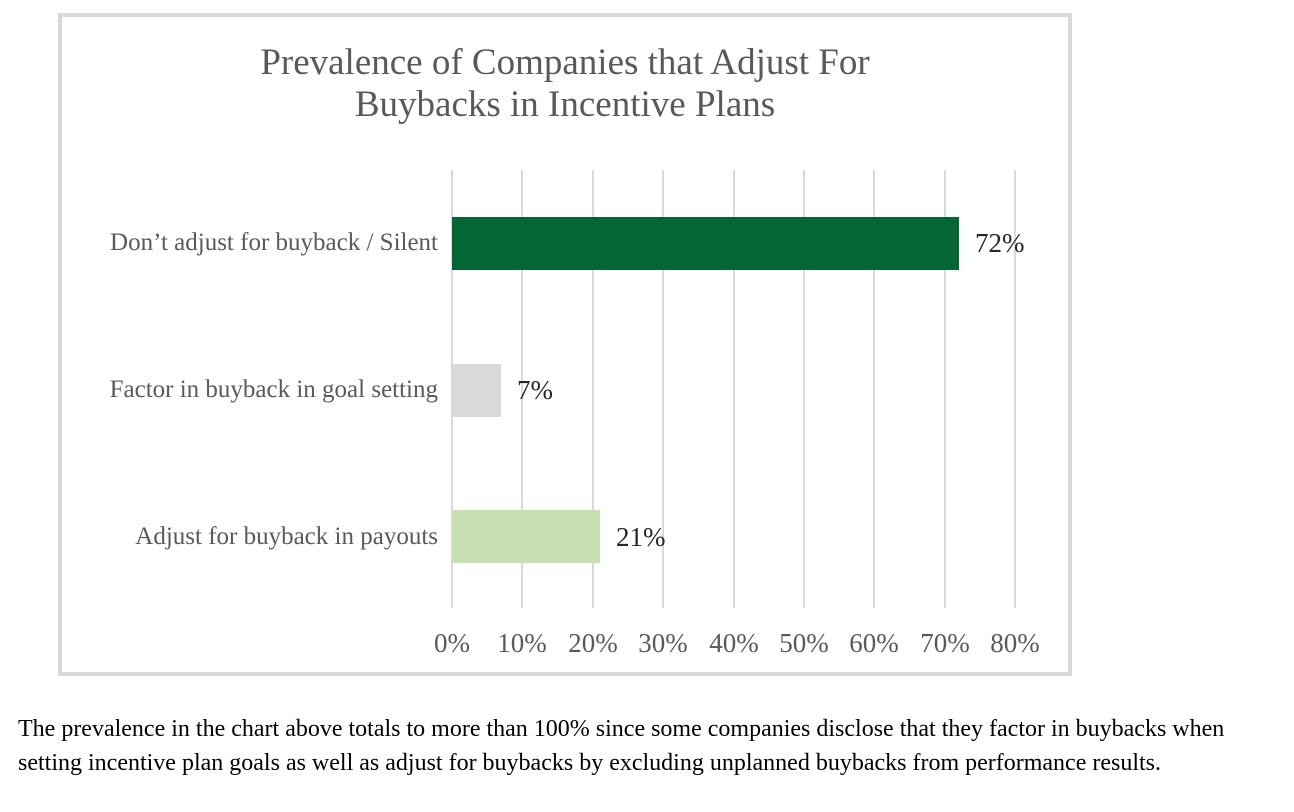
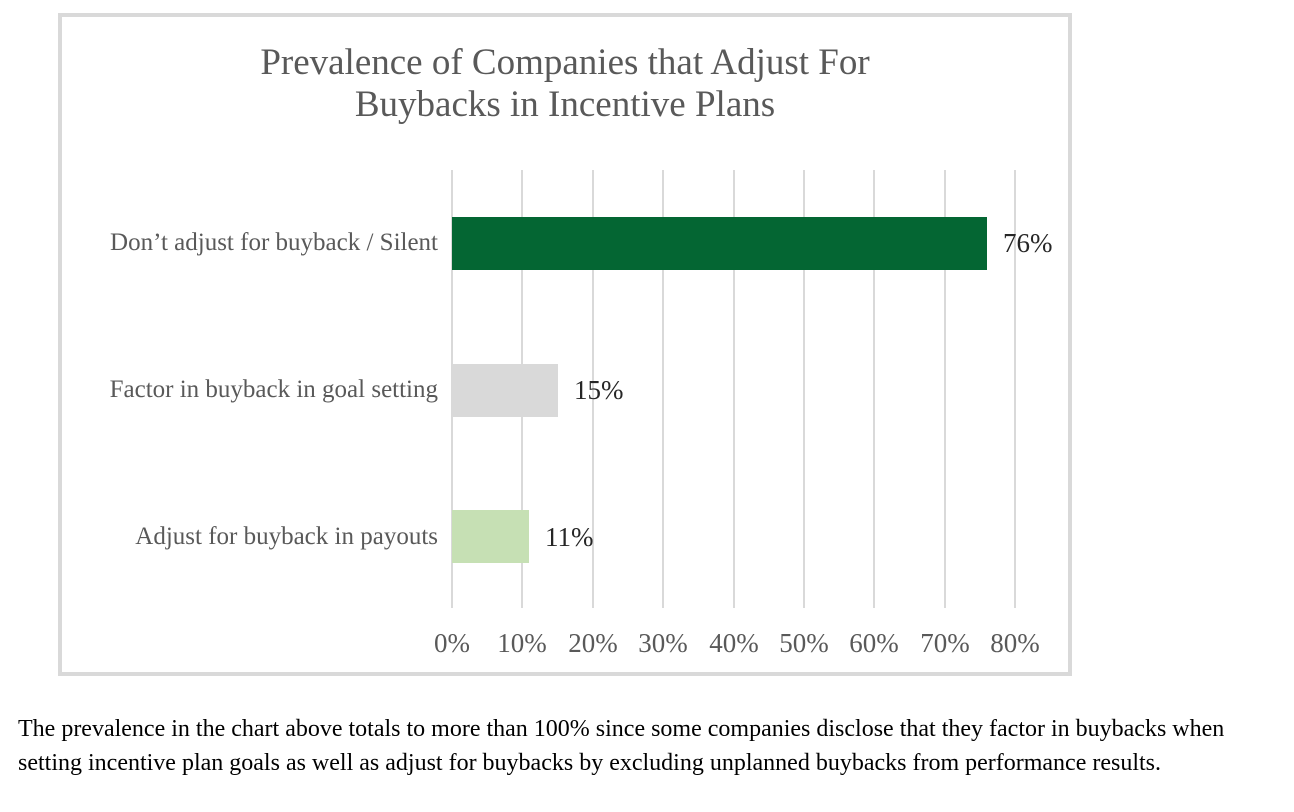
Don’t adjust for buyback / Silent: 72% -> 76%
Factor in buyback in goal setting: 7% -> 15%
Adjust for buyback in payouts: 21% -> 11%
